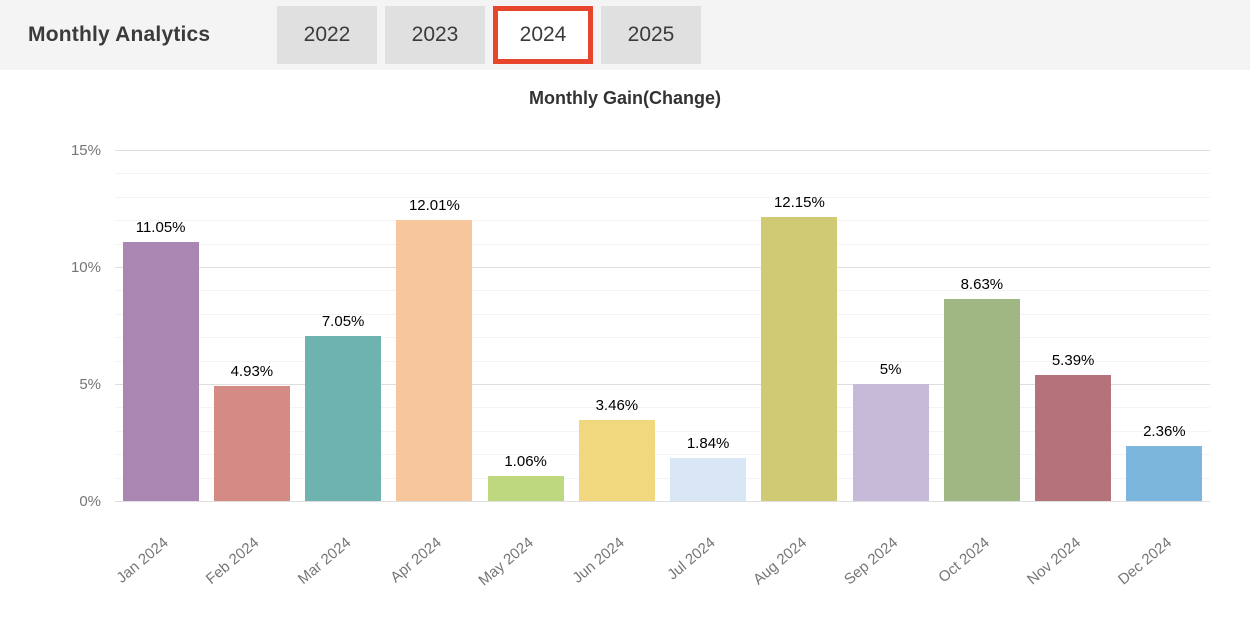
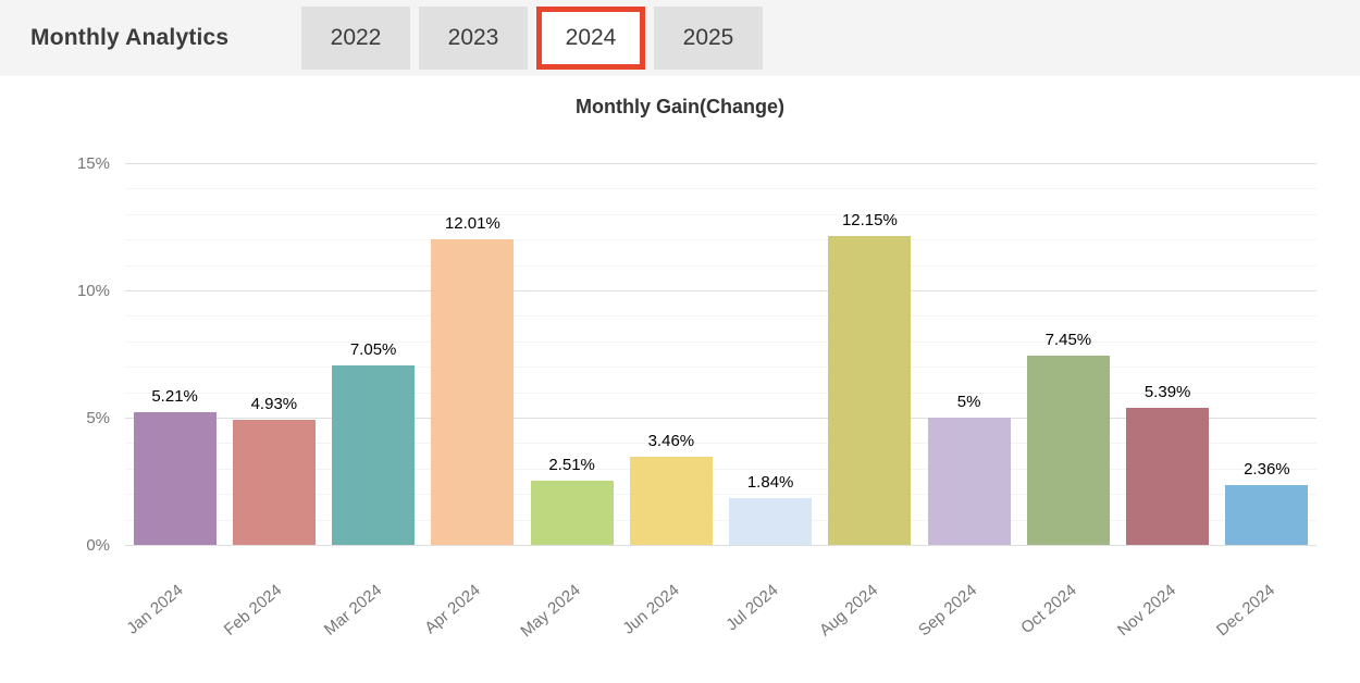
Jan 2024: 11.05% -> 5.21%
May 2024: 1.06% -> 2.51%
Oct 2024: 8.63% -> 7.45%
